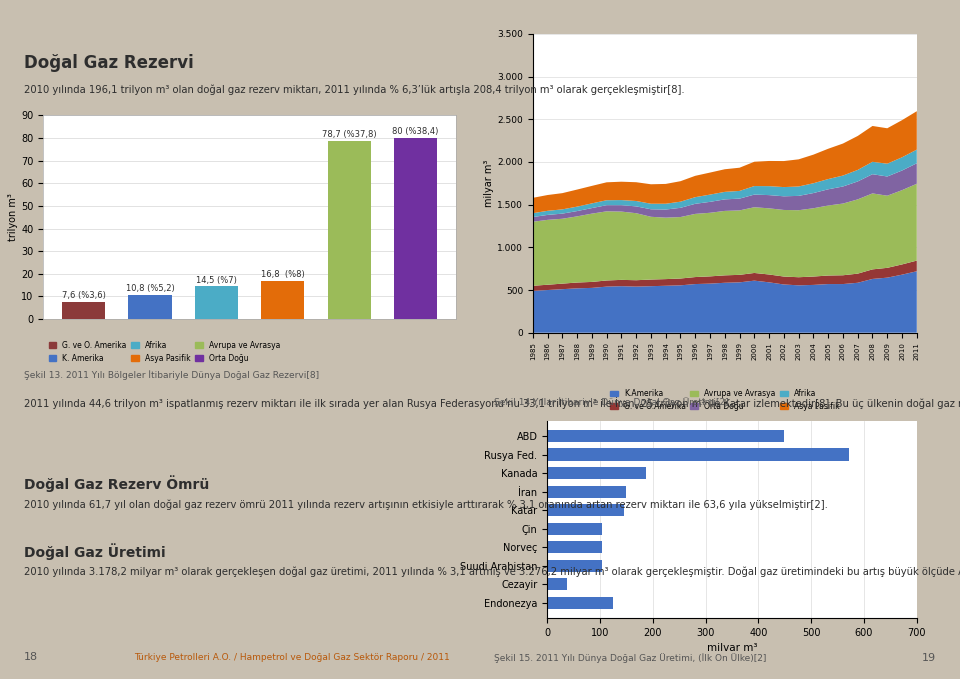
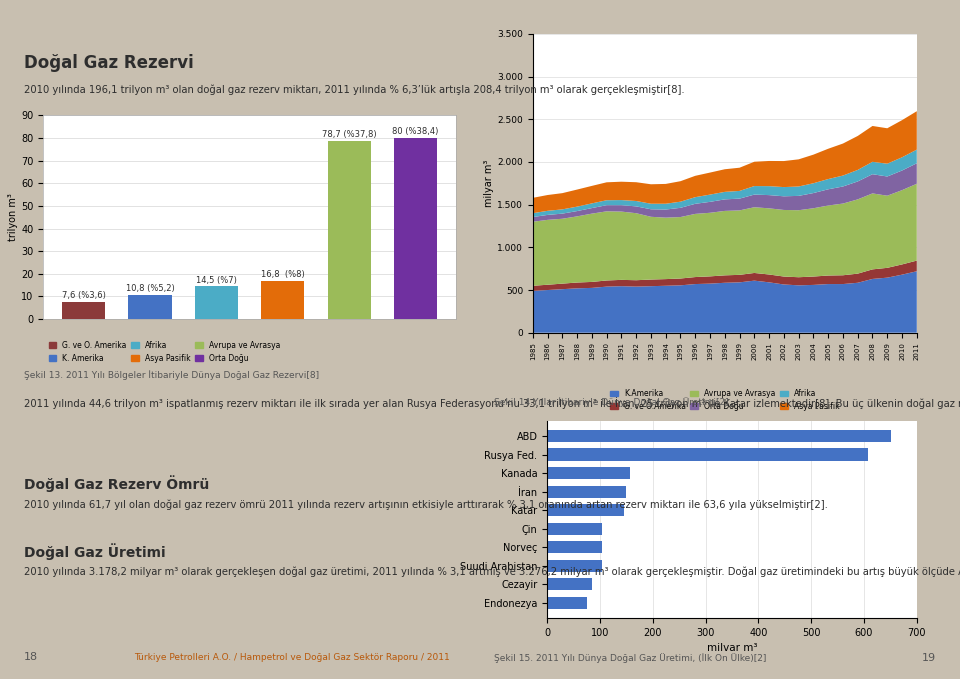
ABD: 448 -> 651
Rusya Fed.: 572 -> 607
Kanada: 188 -> 157
Cezayir: 38 -> 84
Endonezya: 124 -> 76
